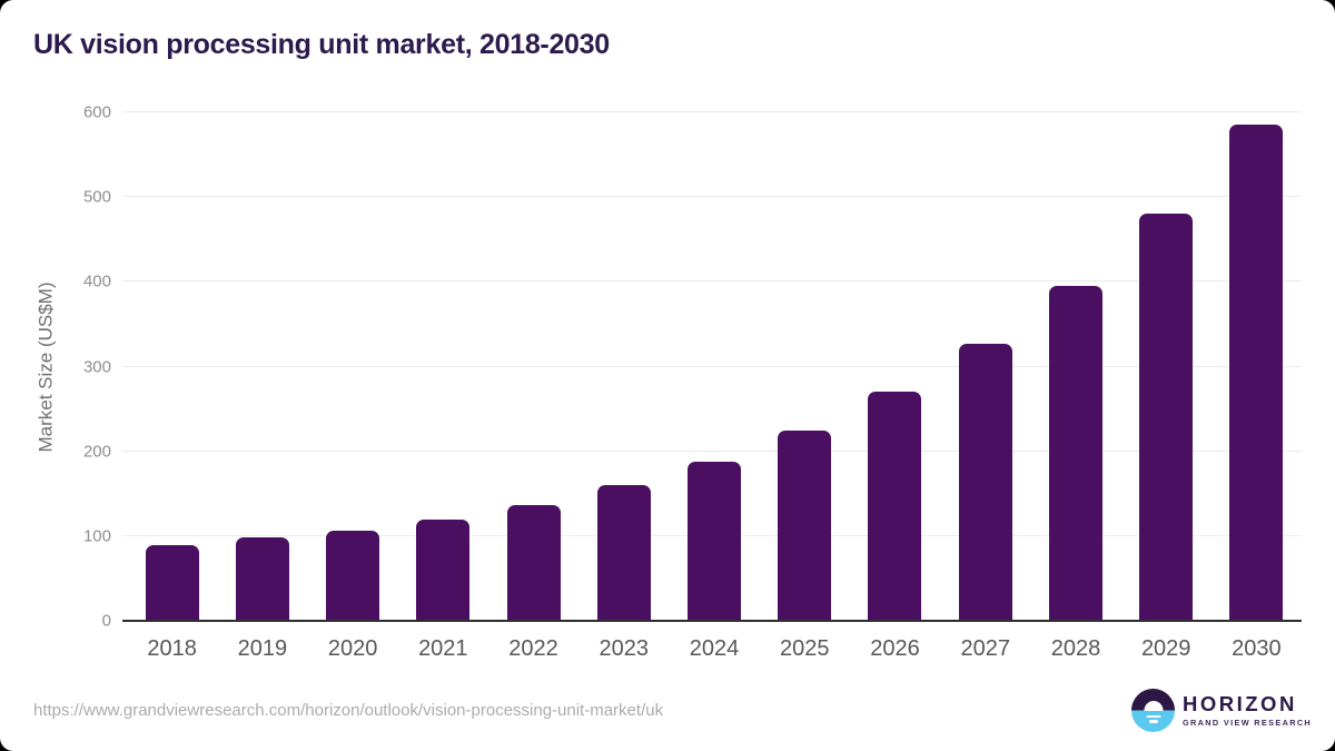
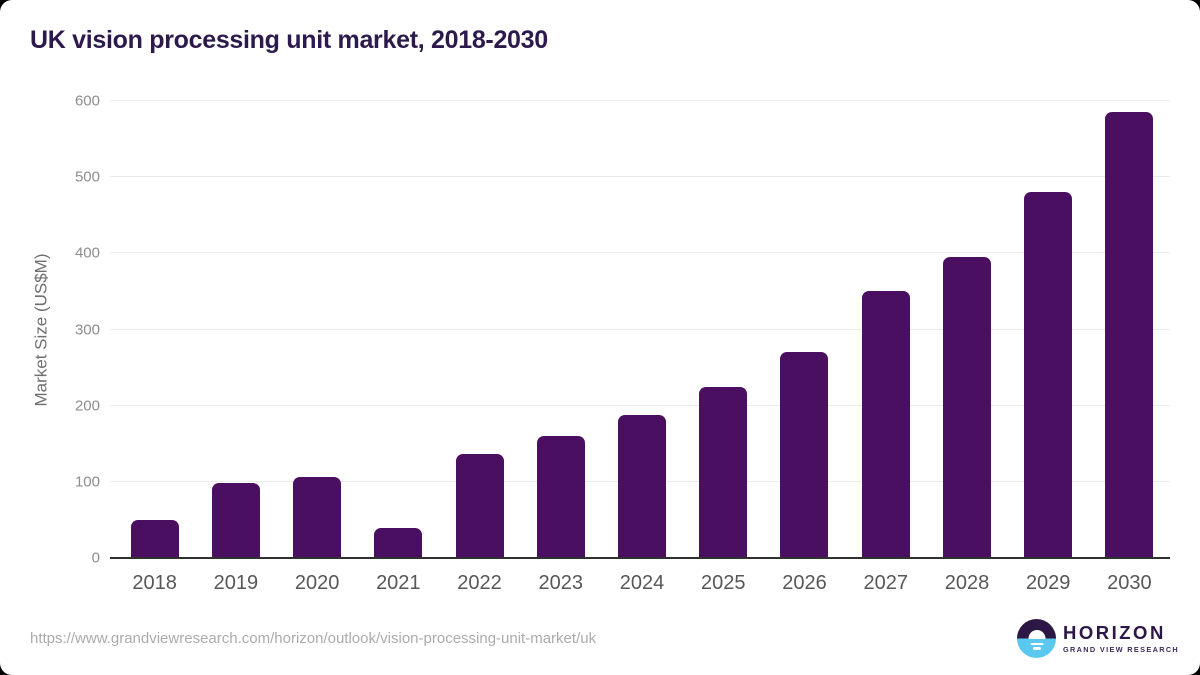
2018: 90 -> 50
2021: 120 -> 40
2027: 330 -> 350
